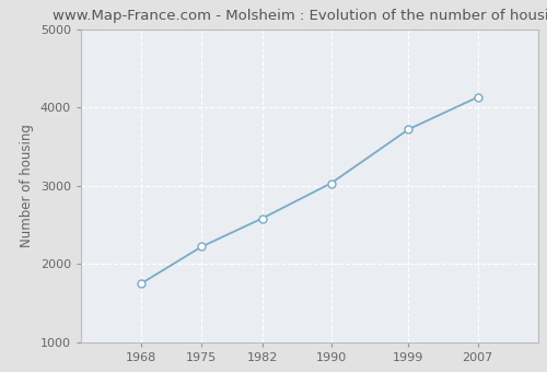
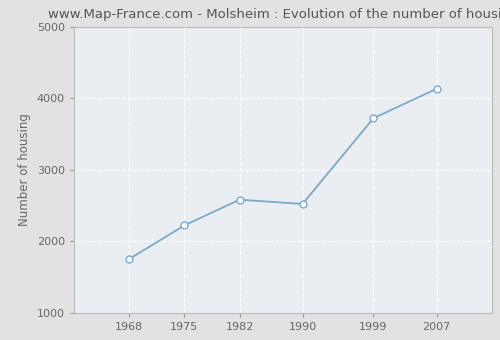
1990: 3030 -> 2520
